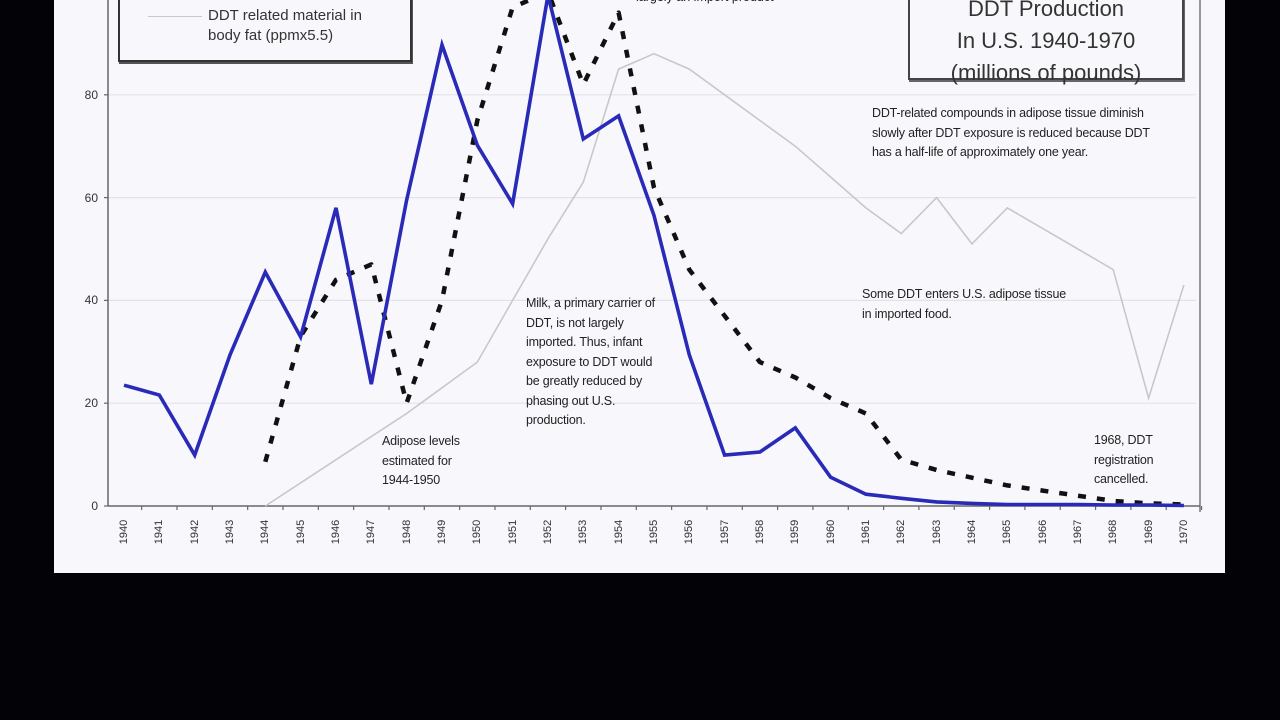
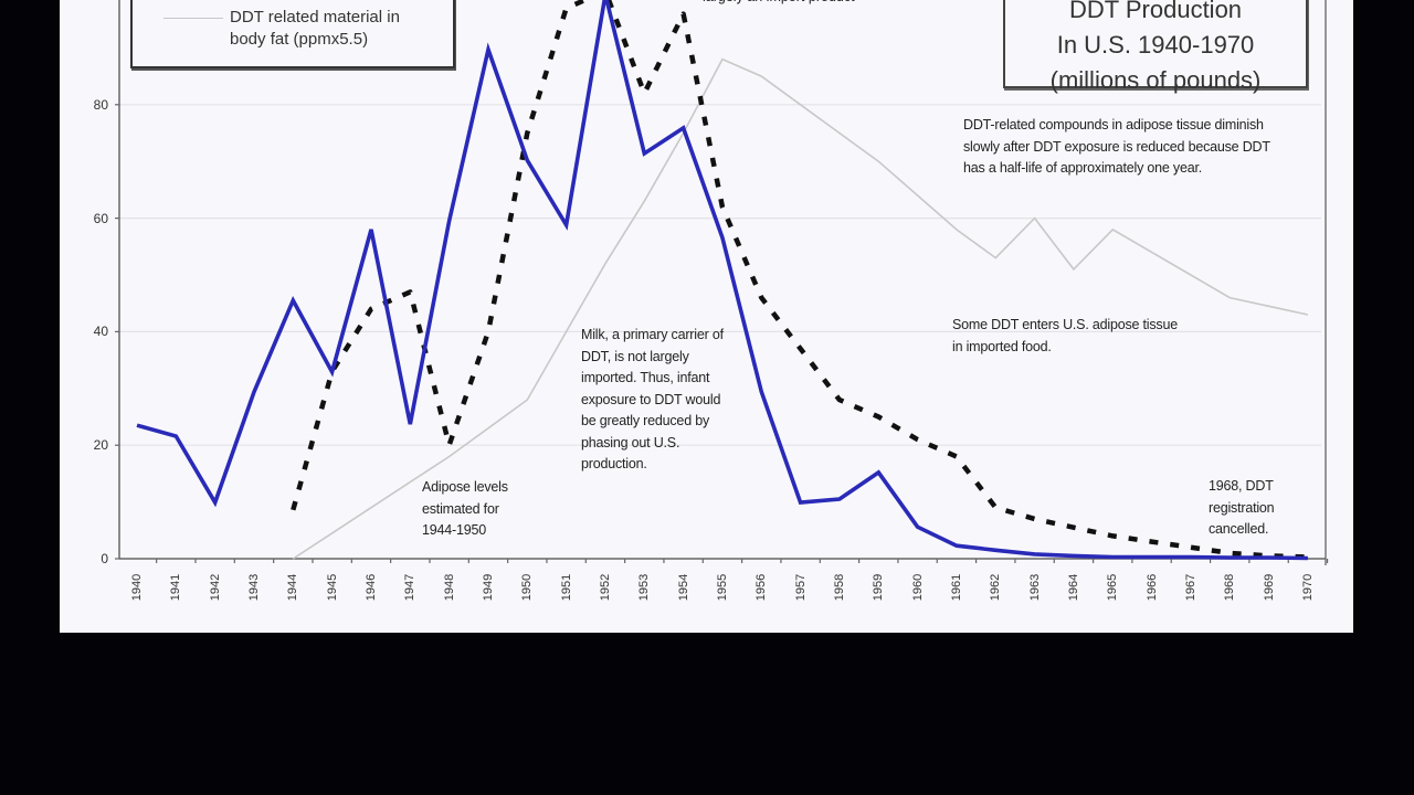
DDT related material in body fat (ppmx5.5)/1954: 85 -> 75
DDT related material in body fat (ppmx5.5)/1969: 21 -> 44
